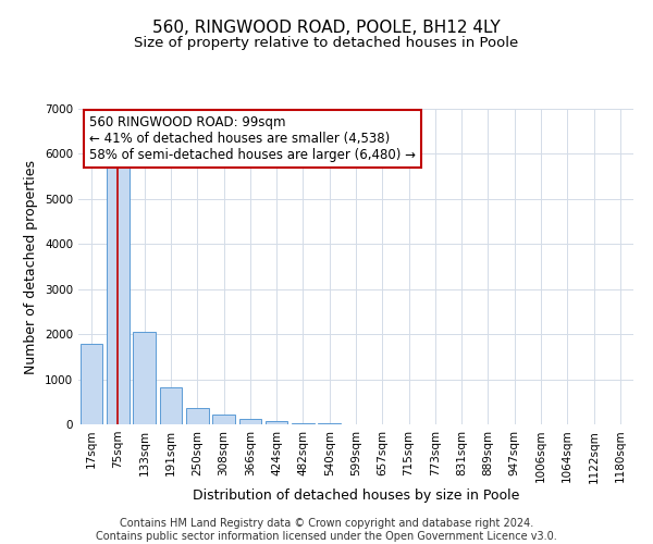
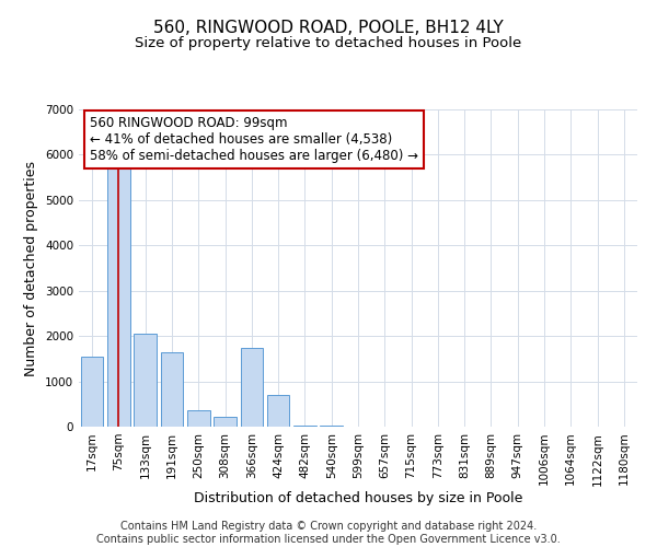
17sqm: 1780 -> 1550
191sqm: 830 -> 1650
366sqm: 110 -> 1750
424sqm: 60 -> 700
